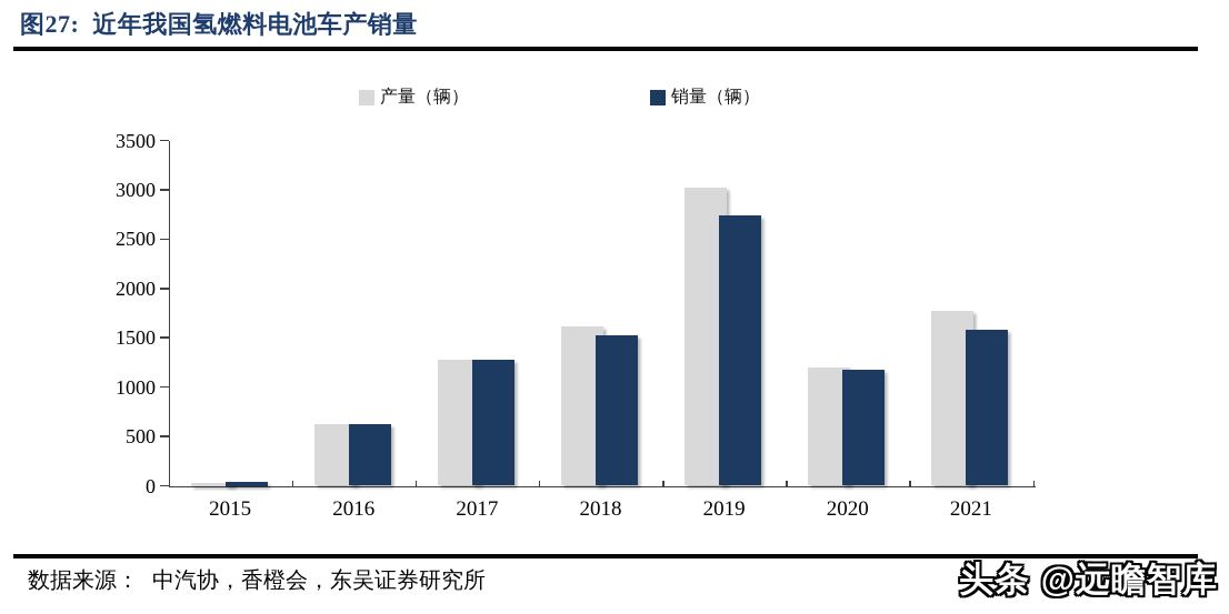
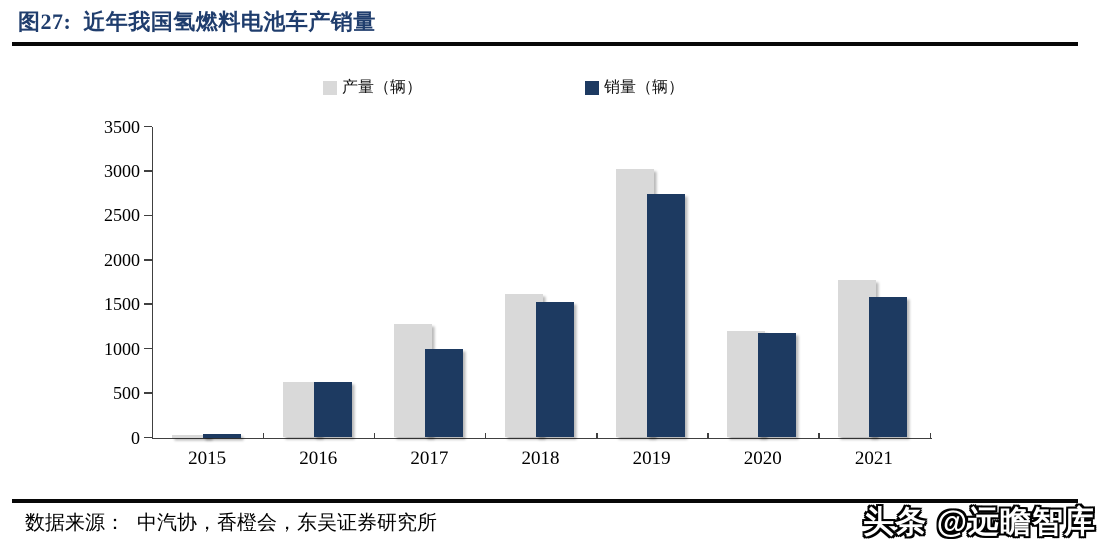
销量（辆）/2017: 1300 -> 1000
